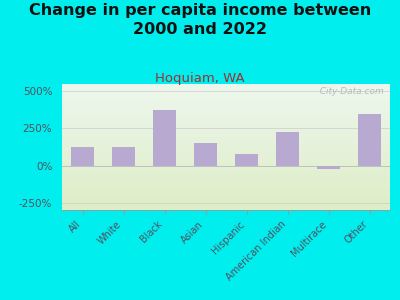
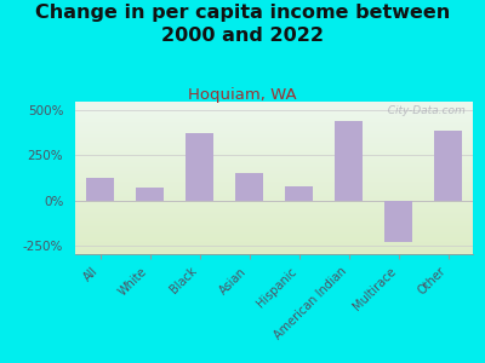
White: 120% -> 70%
American Indian: 220% -> 440%
Multirace: -20% -> -230%
Other: 350% -> 390%
